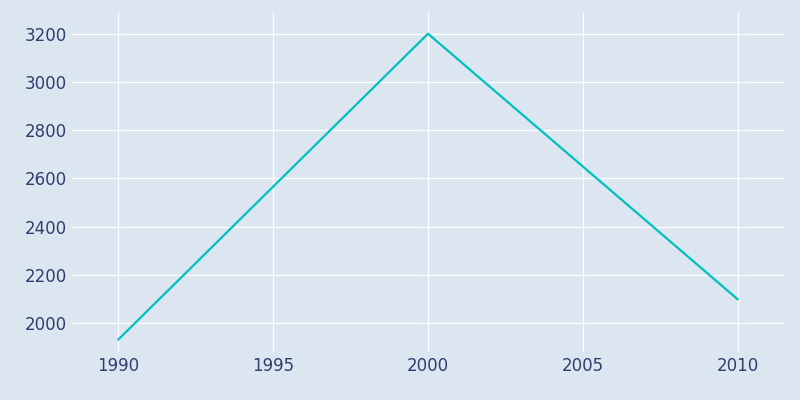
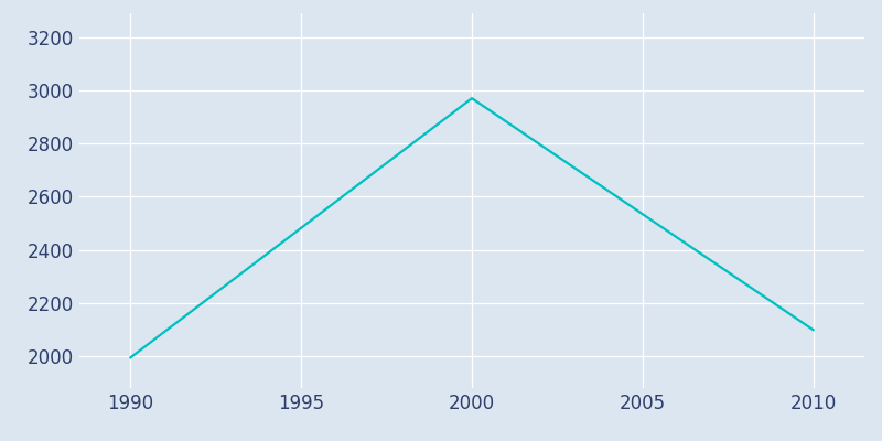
1990: 1932 -> 1995
2000: 3200 -> 2970
